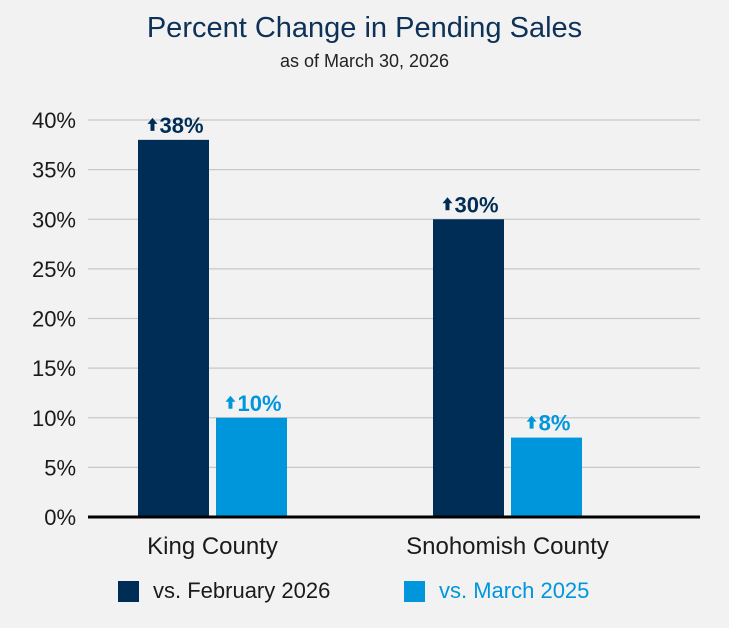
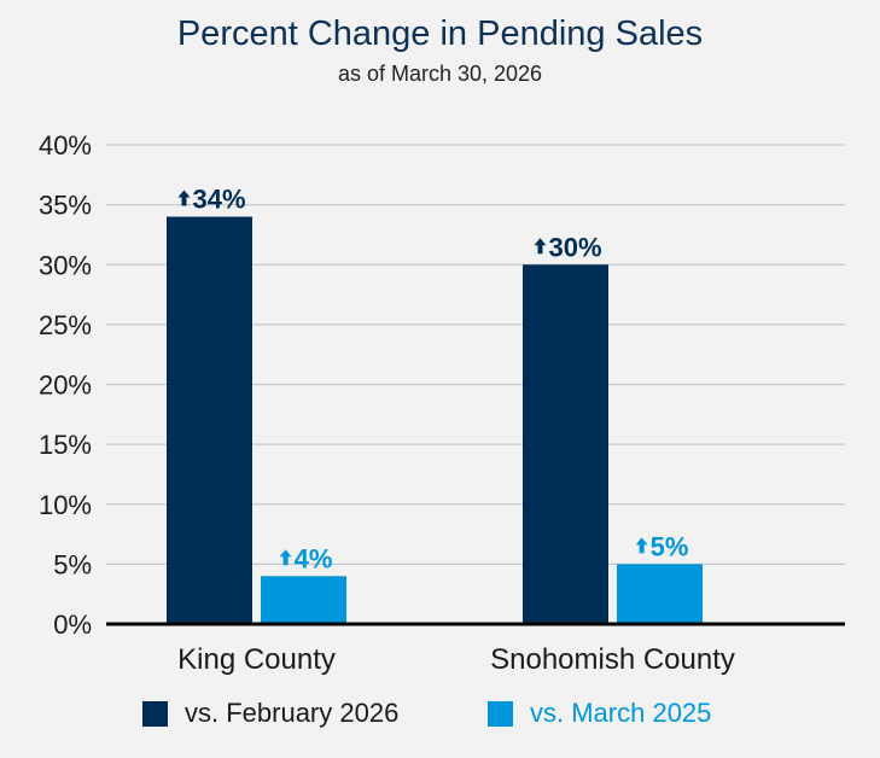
vs. February 2026/King County: 38% -> 34%
vs. March 2025/King County: 10% -> 4%
vs. March 2025/Snohomish County: 8% -> 5%
